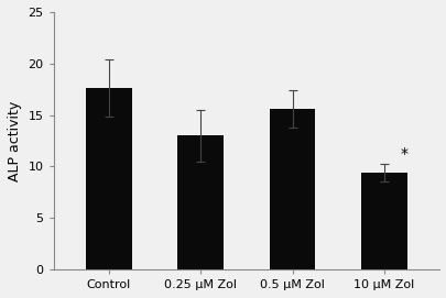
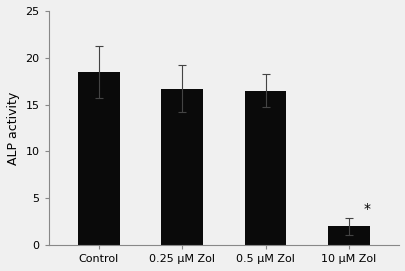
Control: 17.6 -> 18.5
0.25 μM Zol: 13.0 -> 16.7
0.5 μM Zol: 15.6 -> 16.5
10 μM Zol: 9.4 -> 2.0
